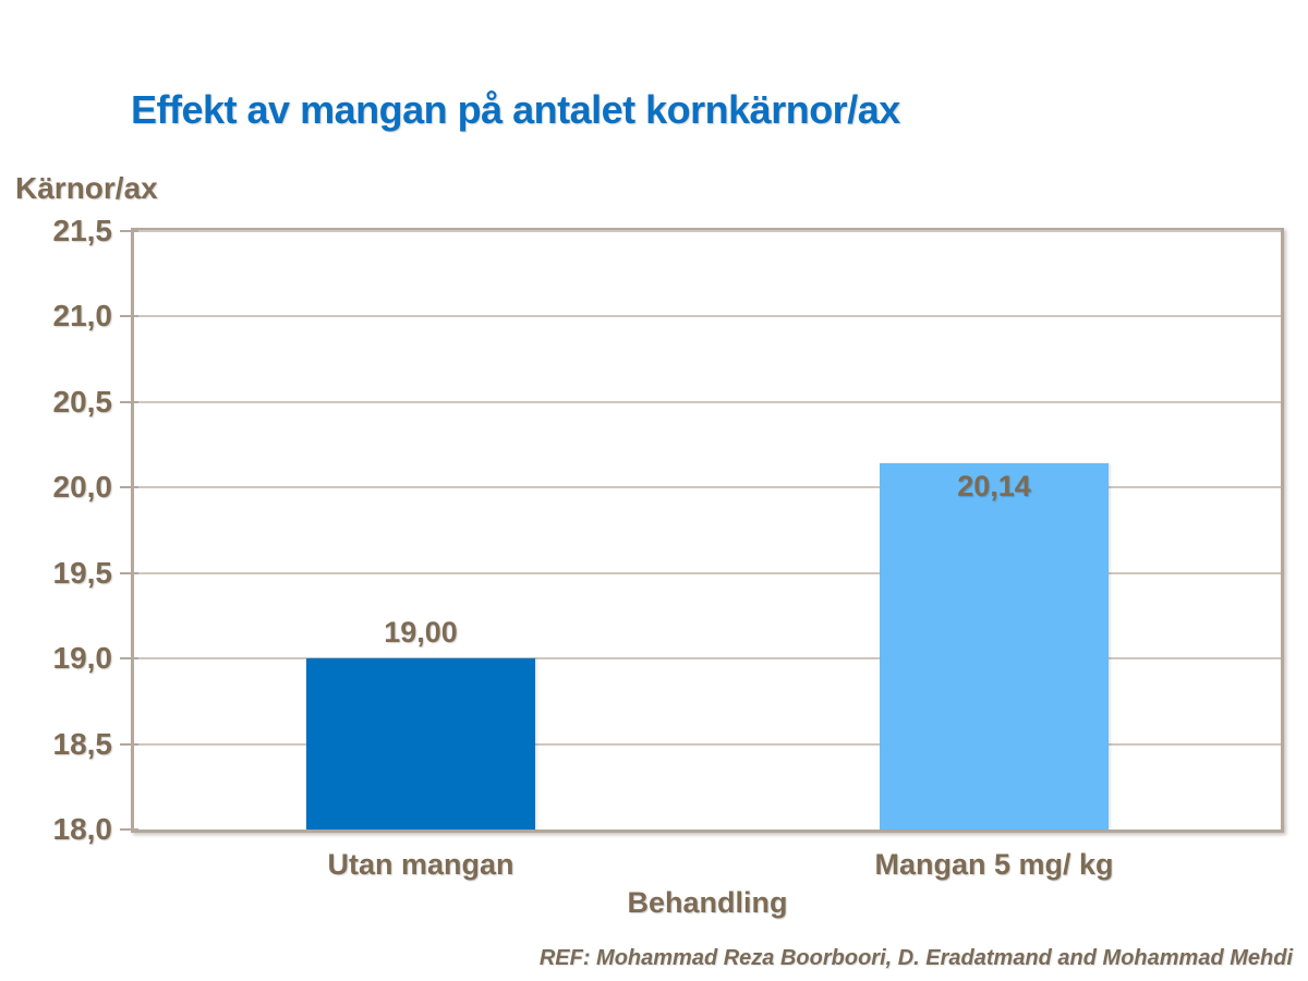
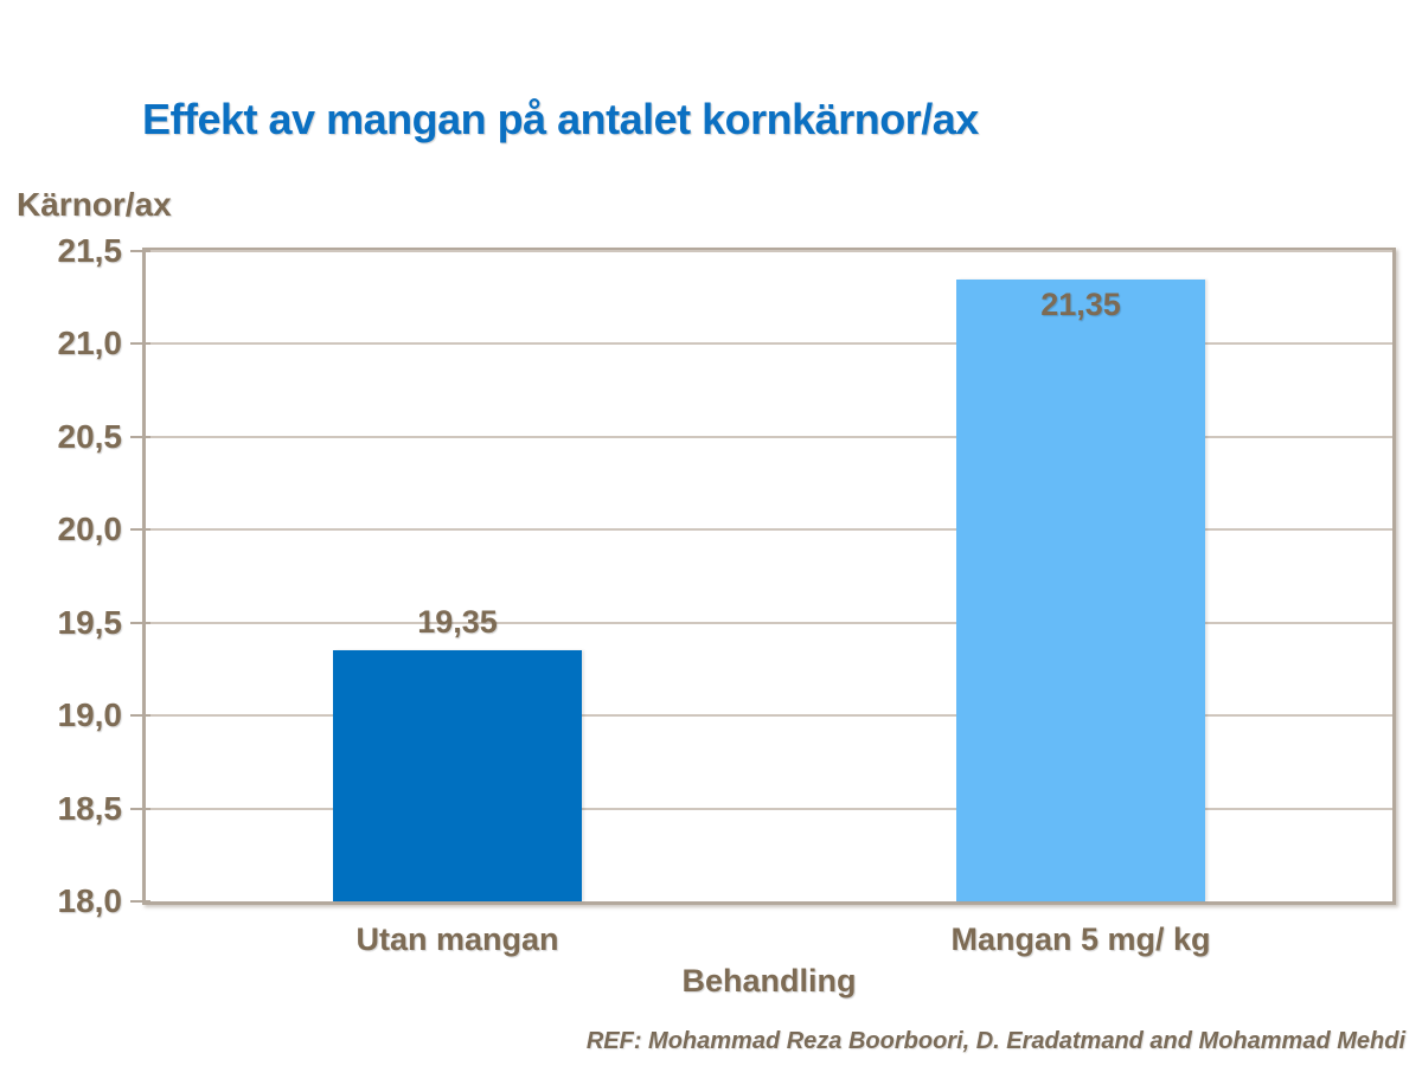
Utan mangan: 19,00 -> 19,35
Mangan 5 mg/ kg: 20,14 -> 21,35
